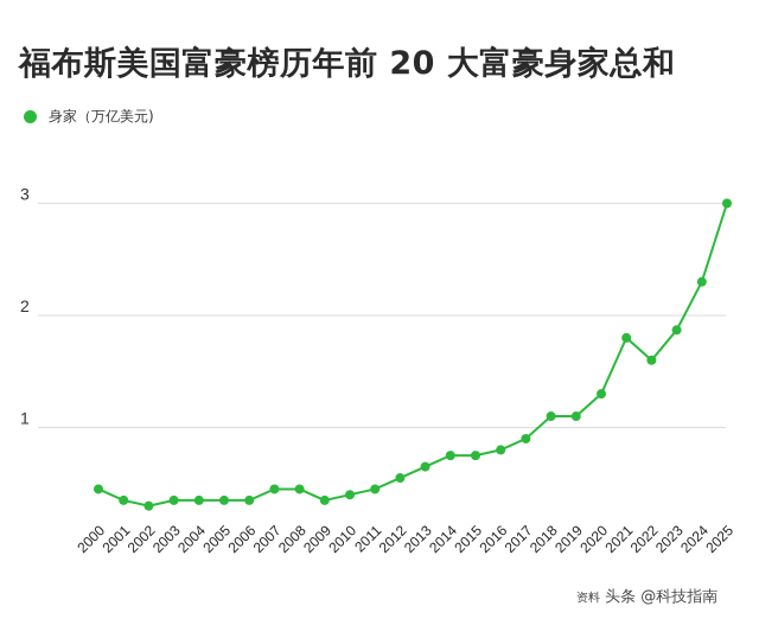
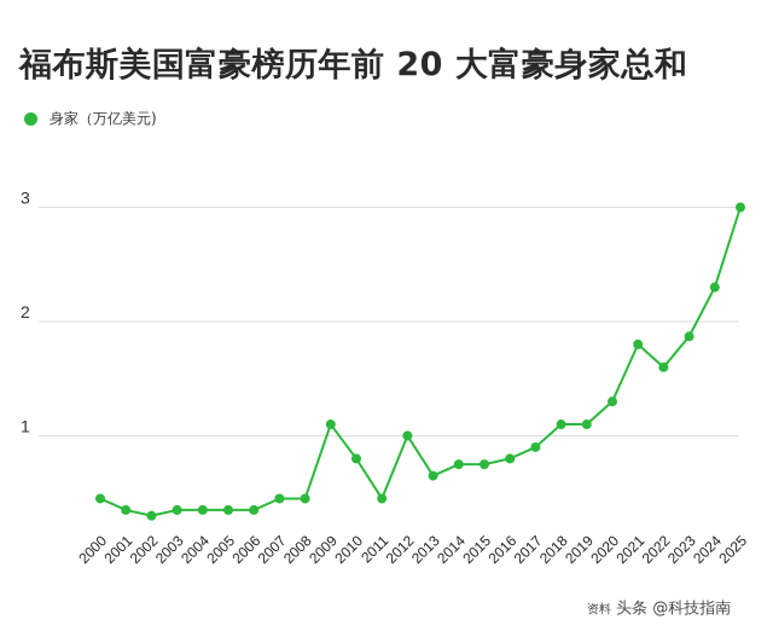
2009: 0.3 -> 1.1
2010: 0.4 -> 0.8
2012: 0.6 -> 1.0
